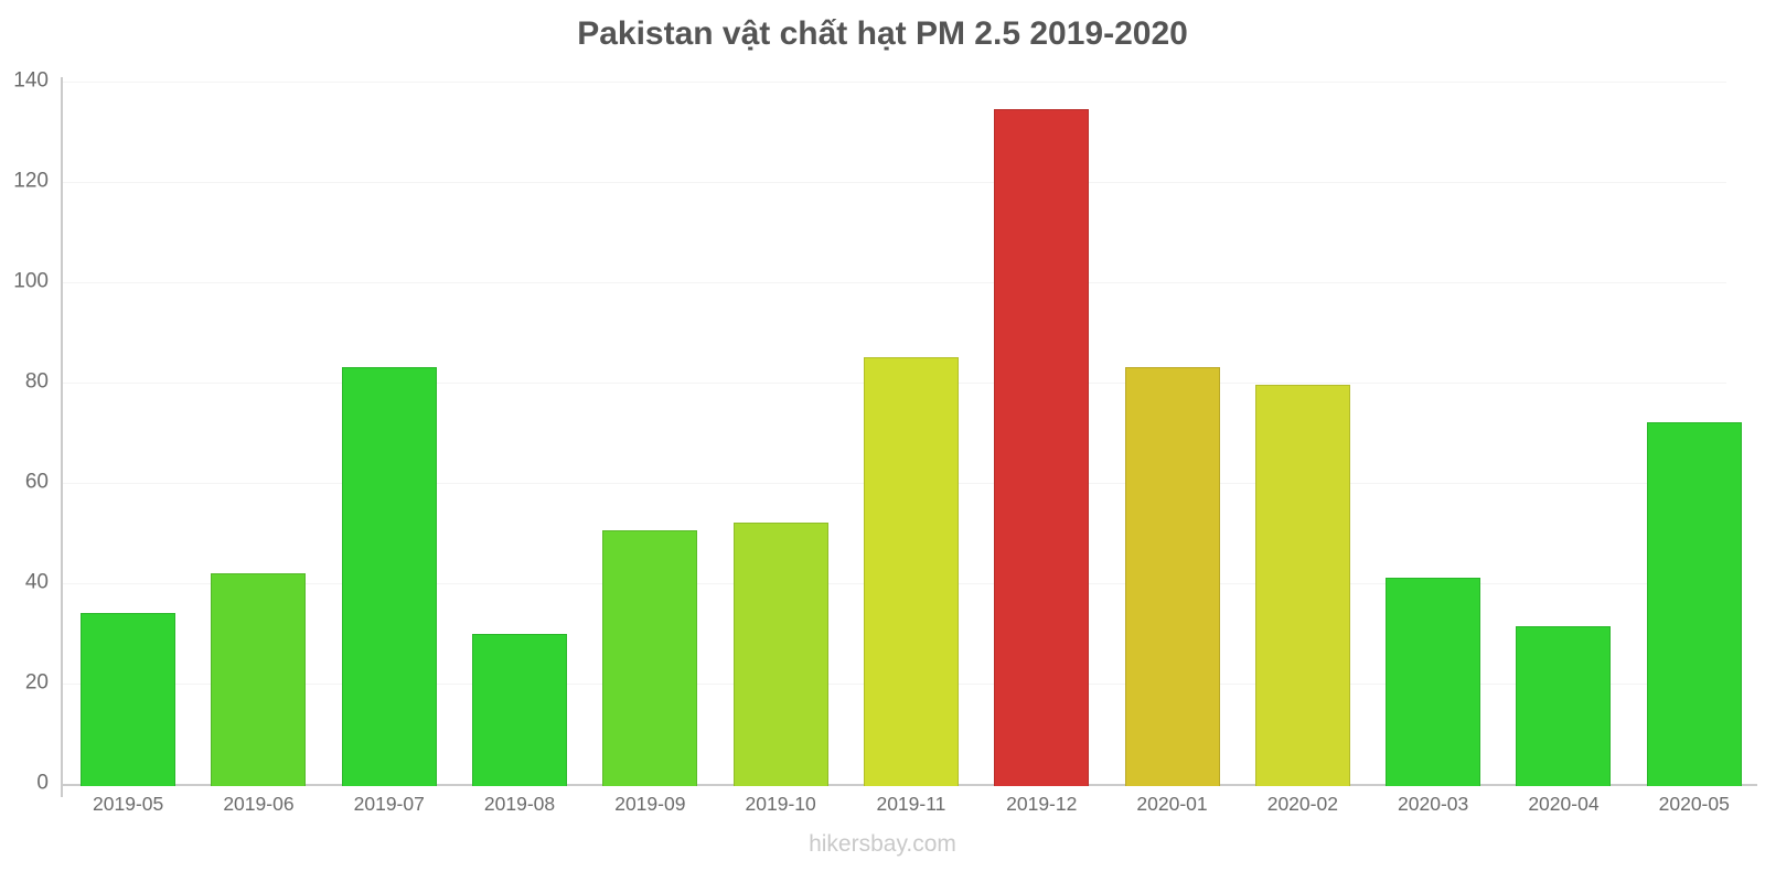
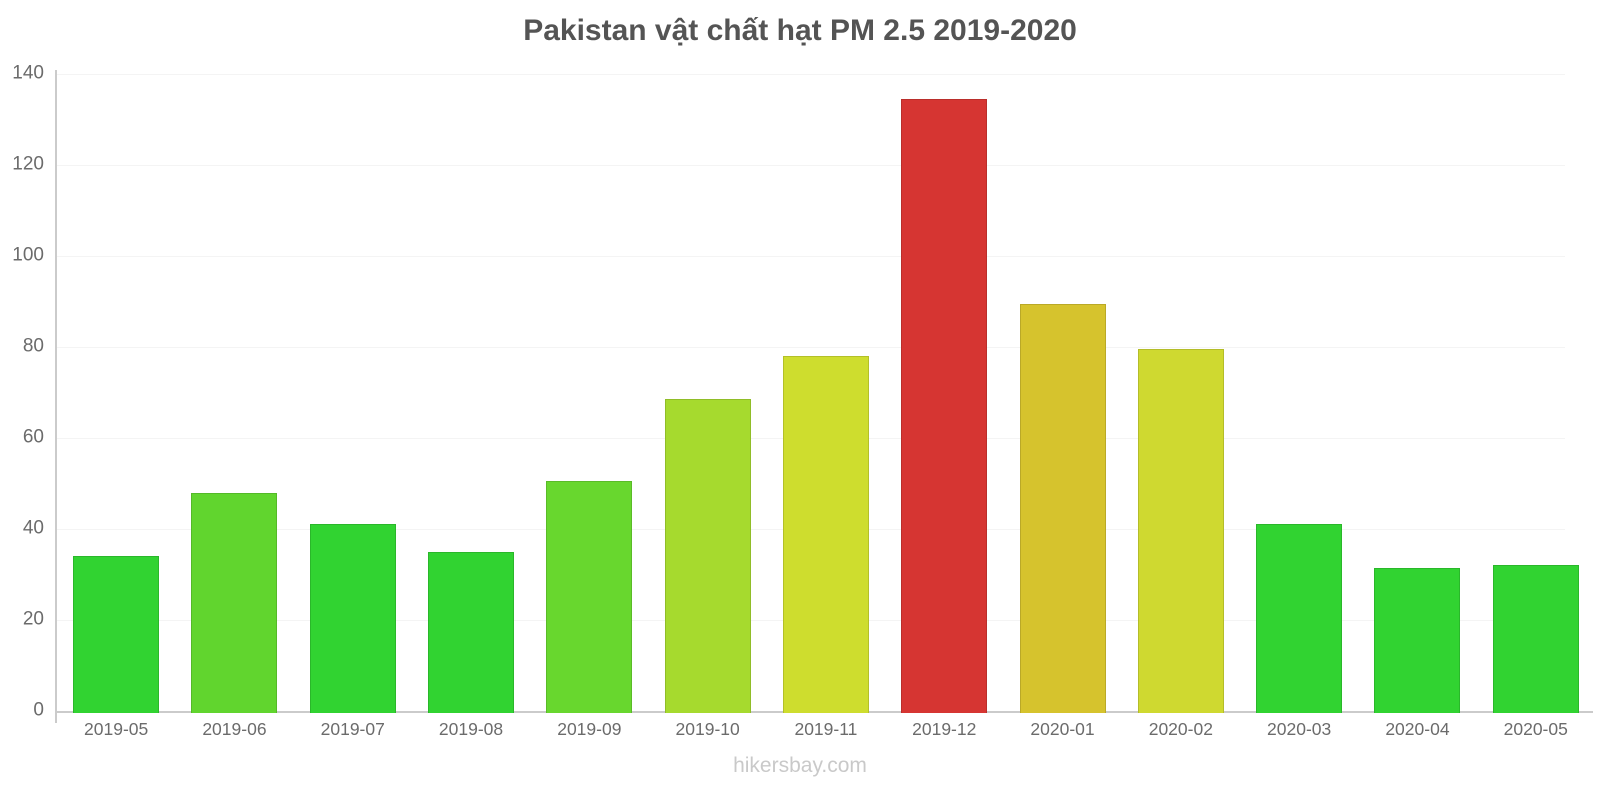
2019-06: 42 -> 48
2019-07: 83 -> 41
2019-08: 30 -> 35
2019-10: 52 -> 68
2019-11: 85 -> 78
2020-01: 83 -> 90
2020-05: 72 -> 32
